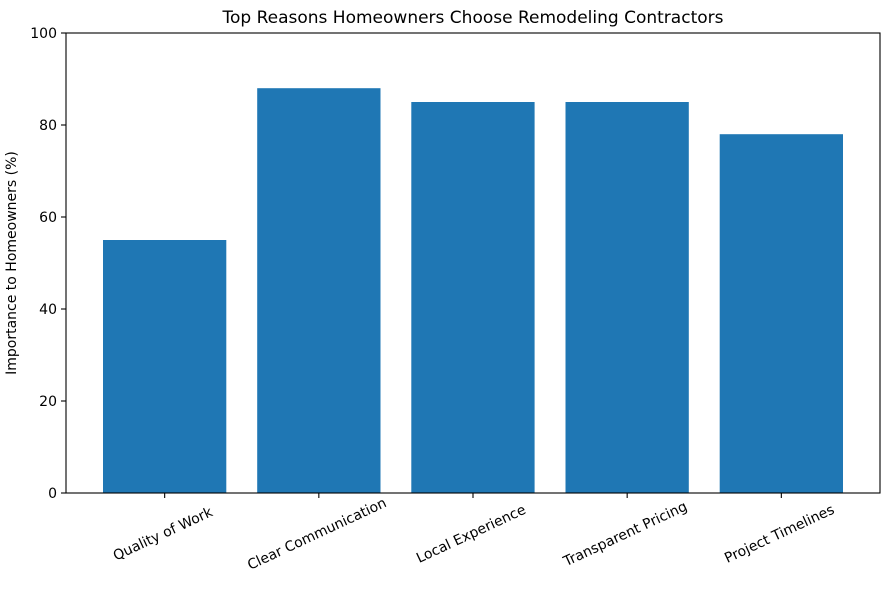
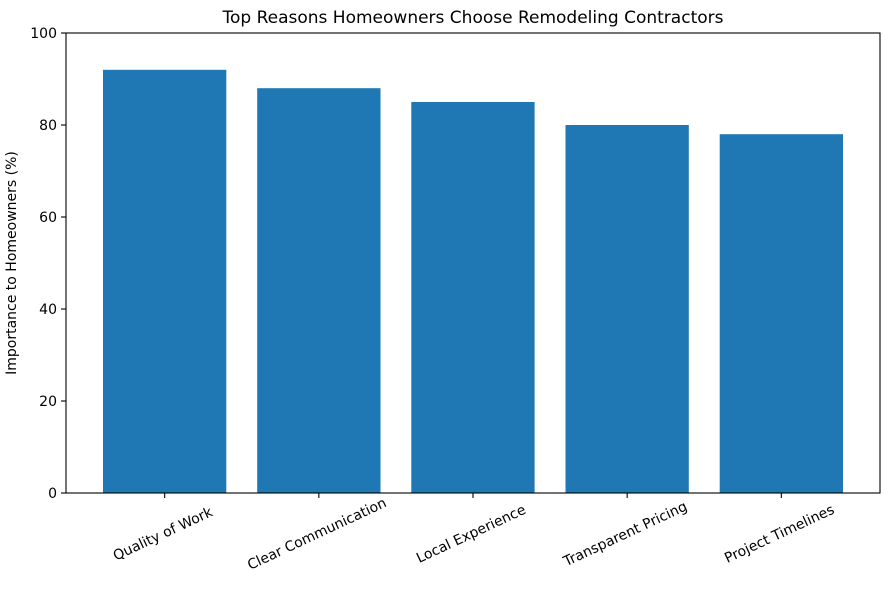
Quality of Work: 55 -> 92
Transparent Pricing: 85 -> 80
